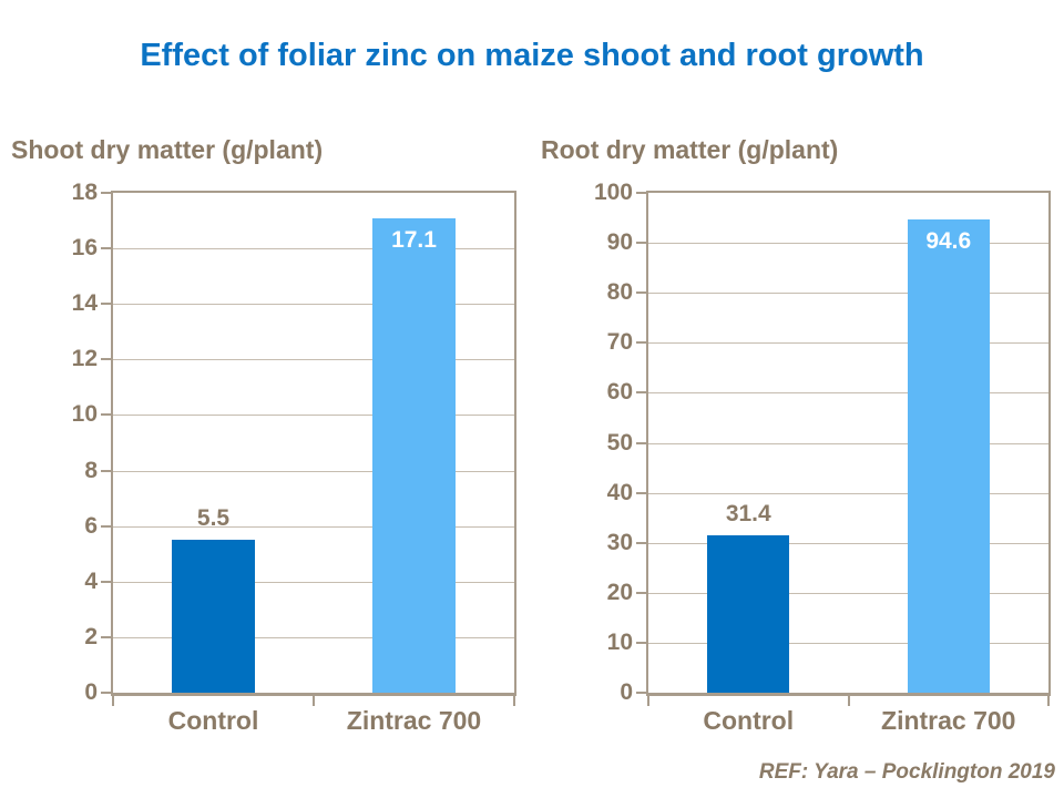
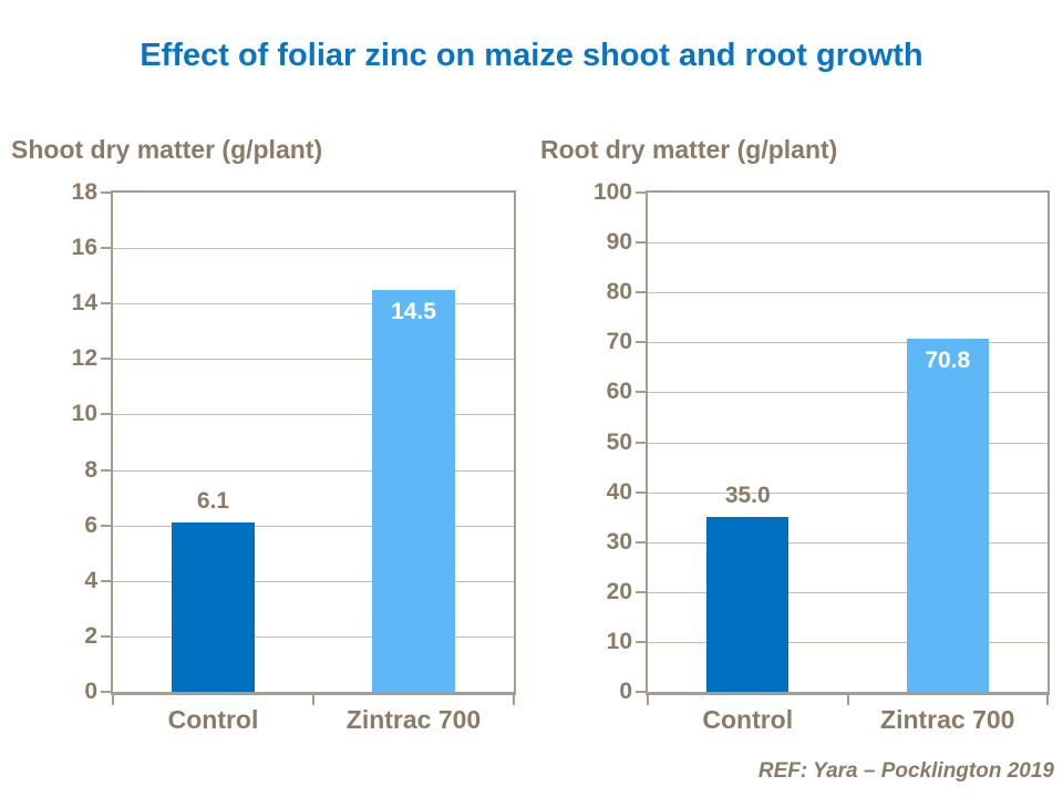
Shoot dry matter (g/plant)/Control: 5.5 -> 6.1
Shoot dry matter (g/plant)/Zintrac 700: 17.1 -> 14.5
Root dry matter (g/plant)/Control: 31.4 -> 35.0
Root dry matter (g/plant)/Zintrac 700: 94.6 -> 70.8
